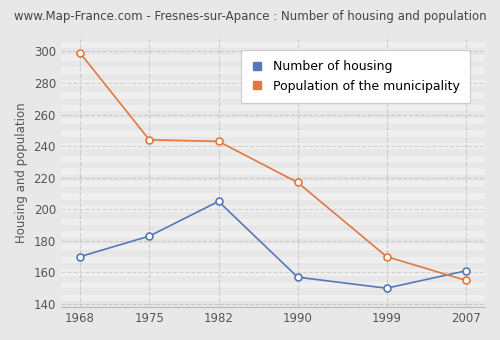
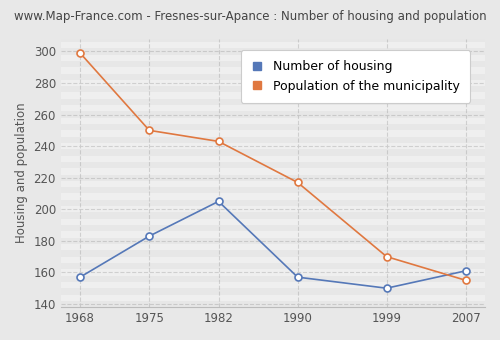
Number of housing/1968: 170 -> 157
Population of the municipality/1975: 244 -> 250
